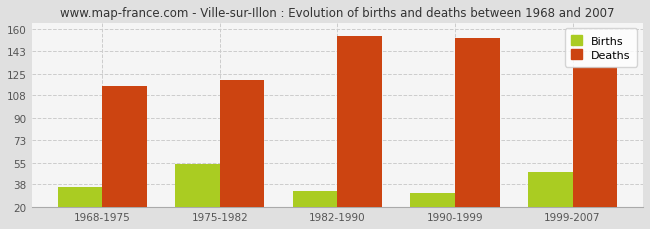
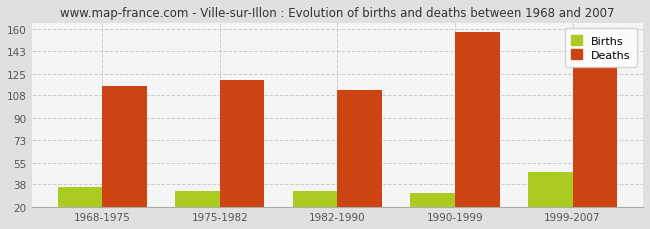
Births/1975-1982: 54 -> 33
Deaths/1982-1990: 155 -> 112
Deaths/1990-1999: 153 -> 158
